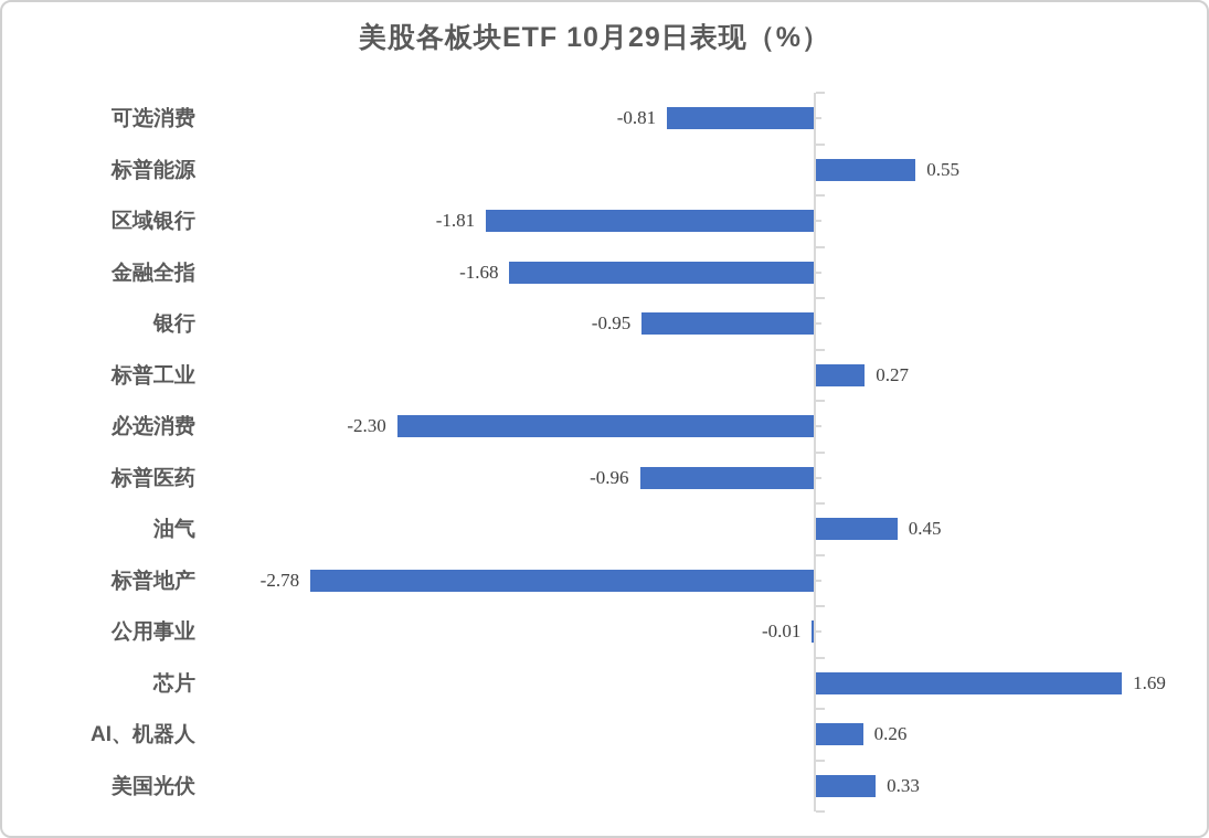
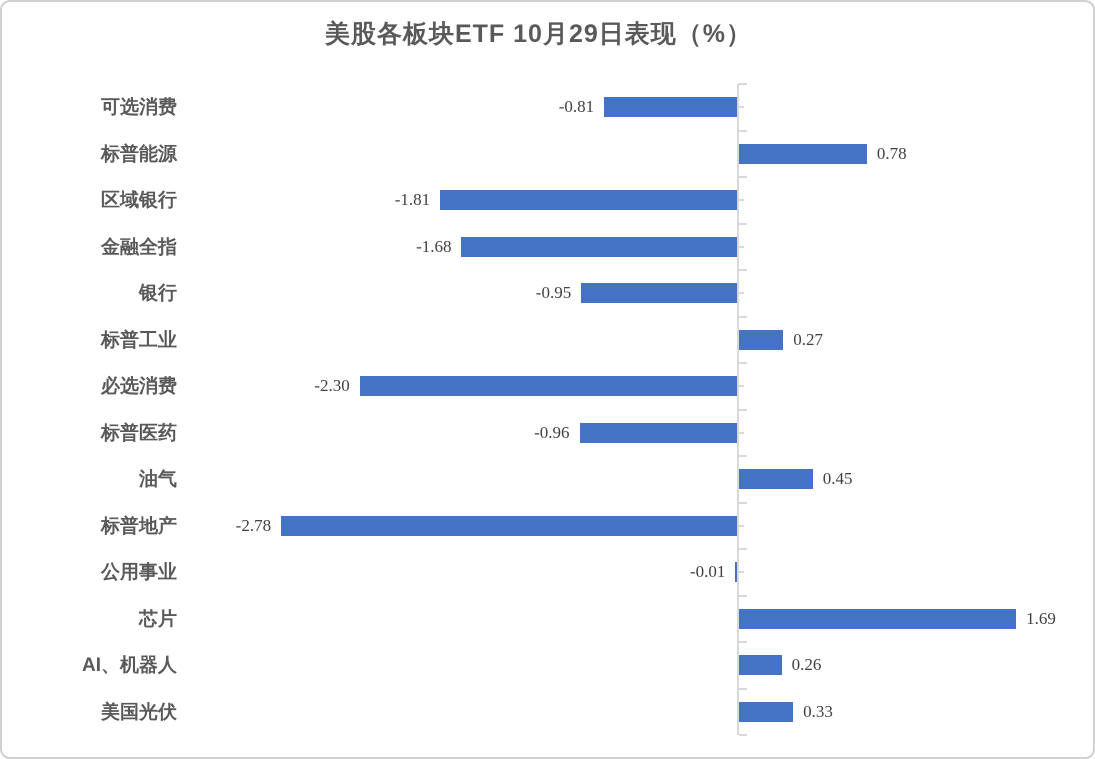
标普能源: 0.55 -> 0.78
